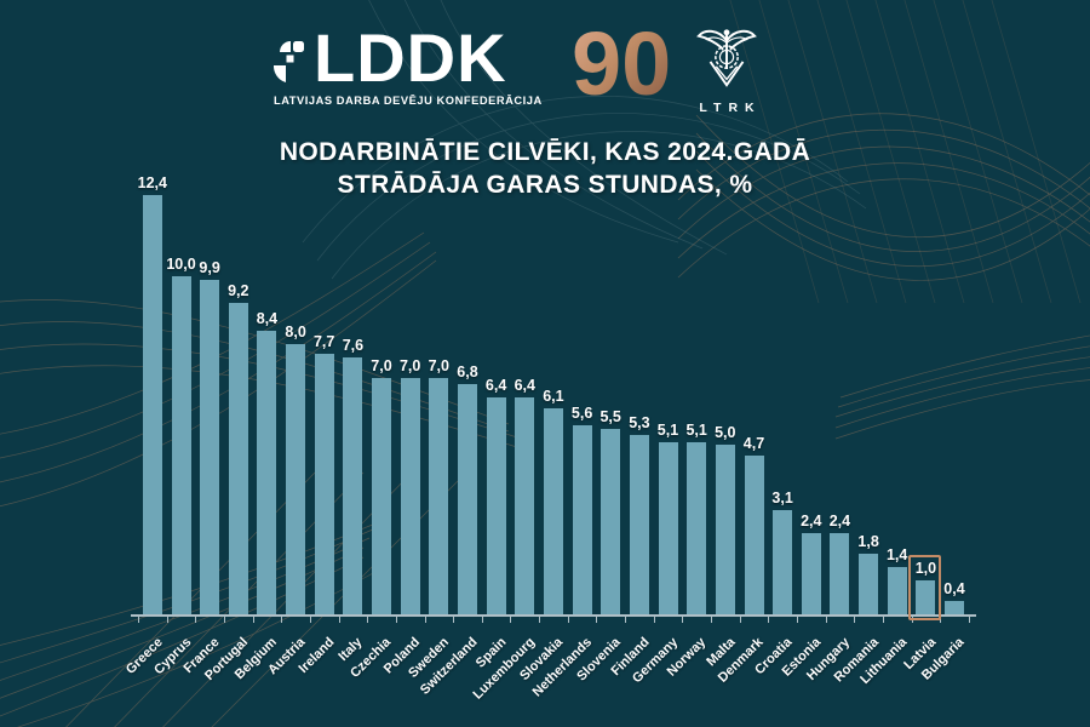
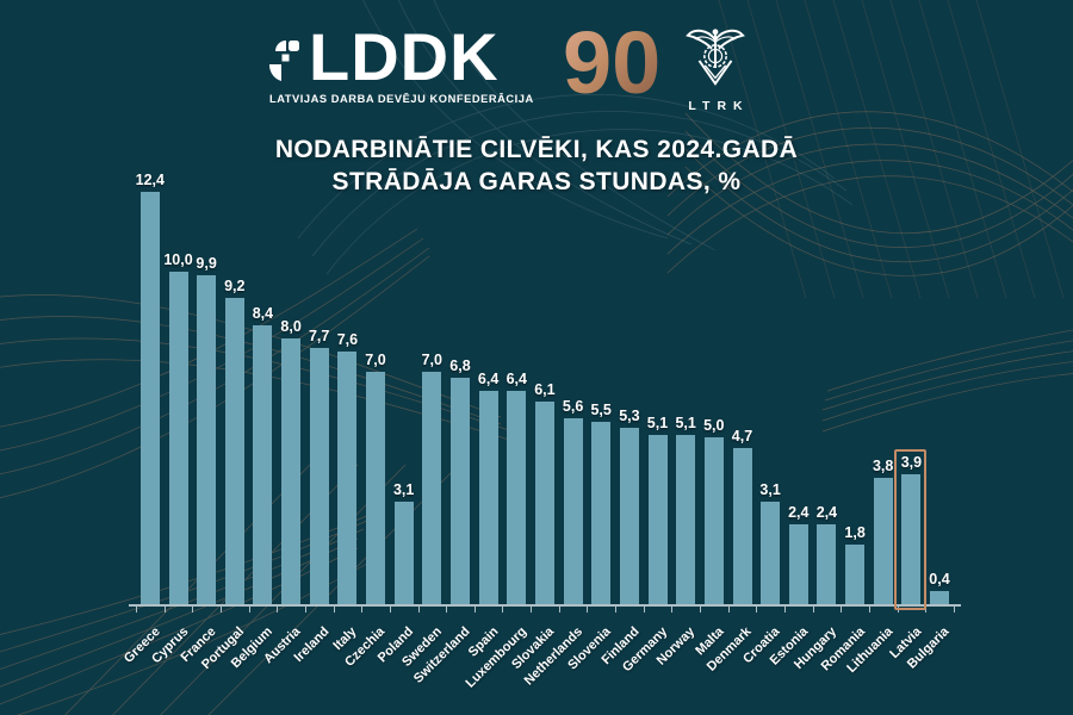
Poland: 7,0 -> 3,1
Lithuania: 1,4 -> 3,8
Latvia: 1,0 -> 3,9
